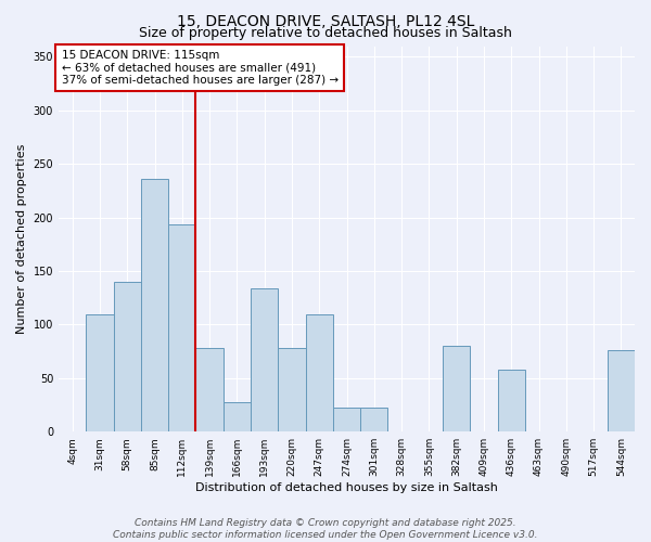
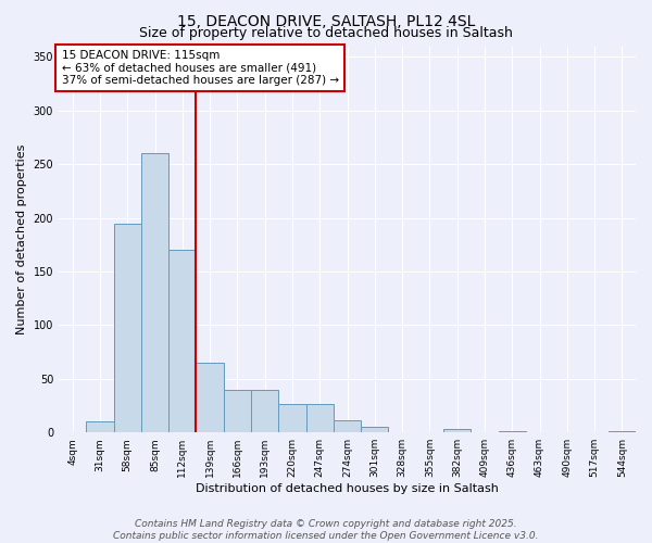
31sqm: 110 -> 10
58sqm: 140 -> 195
85sqm: 236 -> 260
112sqm: 194 -> 170
139sqm: 78 -> 65
166sqm: 28 -> 40
193sqm: 134 -> 40
220sqm: 78 -> 27
247sqm: 110 -> 27
274sqm: 22 -> 11
301sqm: 22 -> 5
382sqm: 80 -> 3
436sqm: 58 -> 1
544sqm: 76 -> 1
